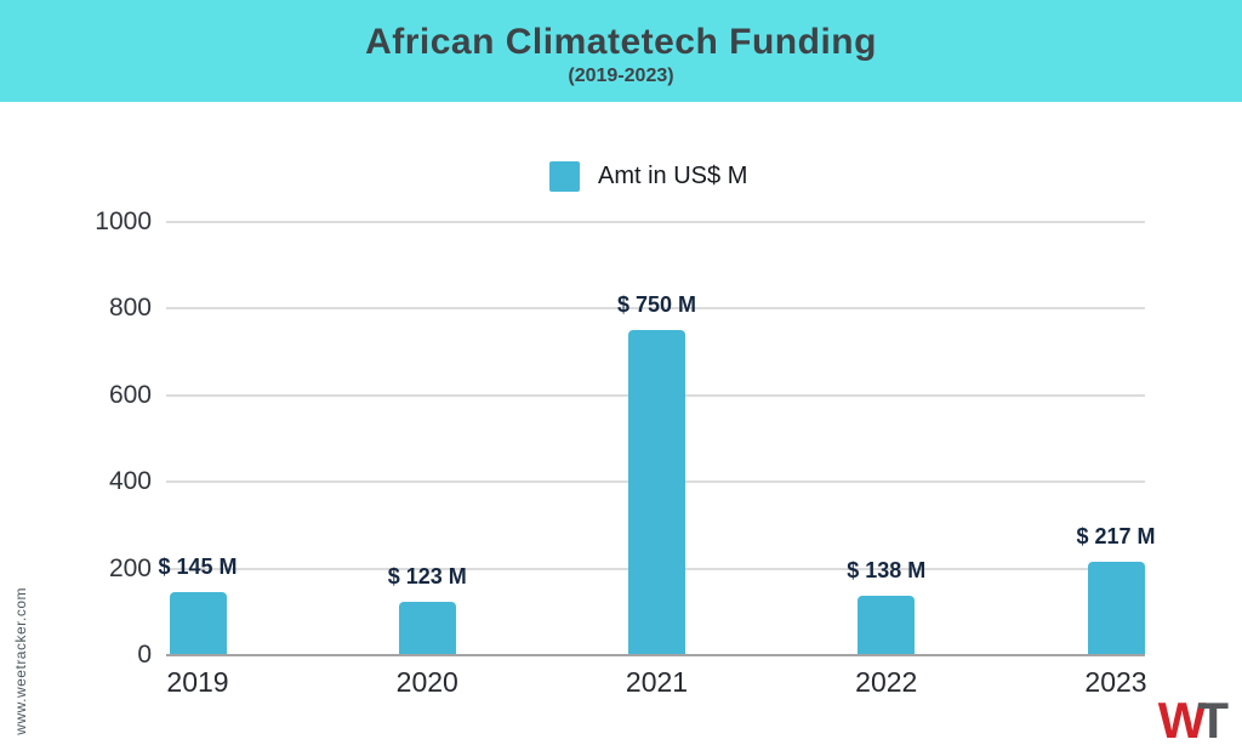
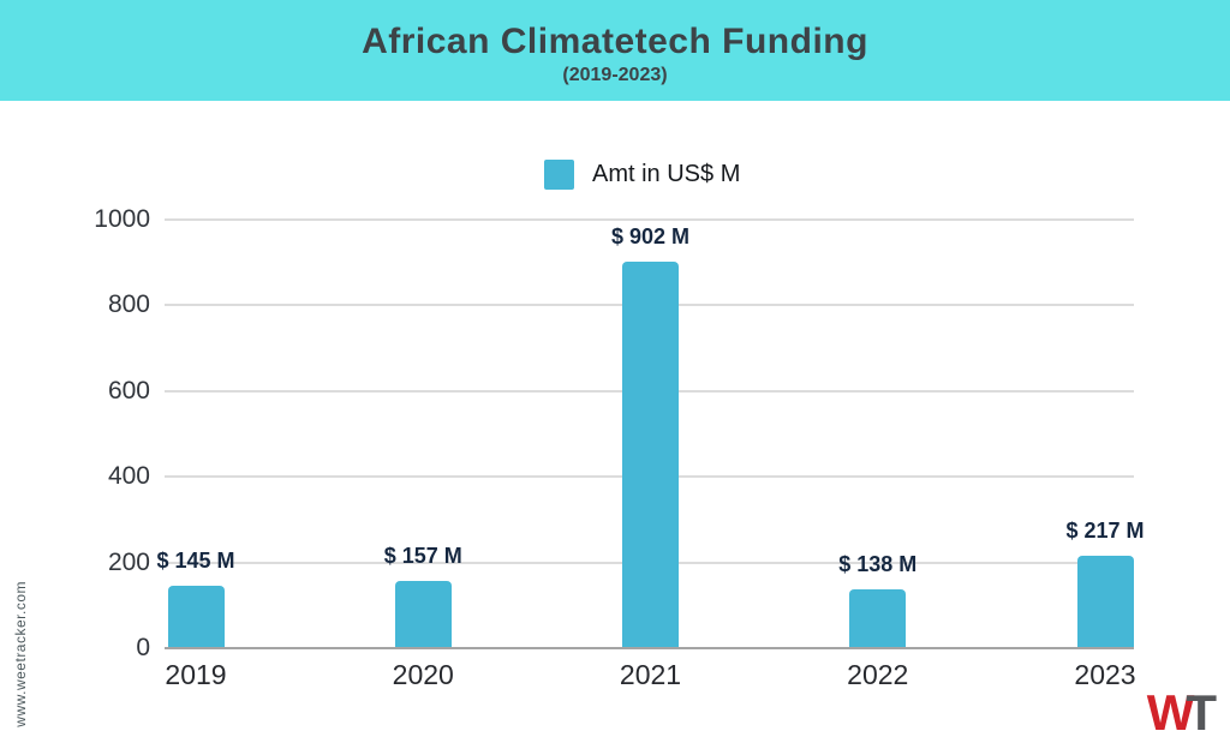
2020: 123 -> 157
2021: 750 -> 902
